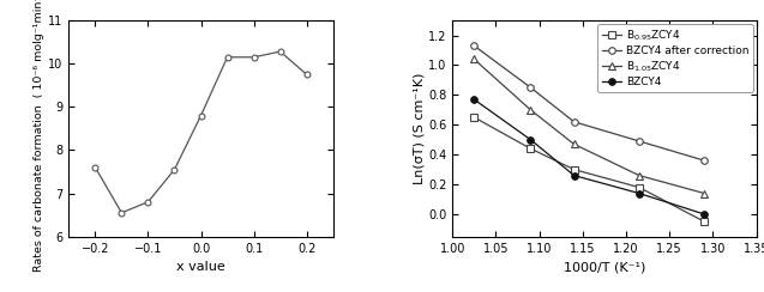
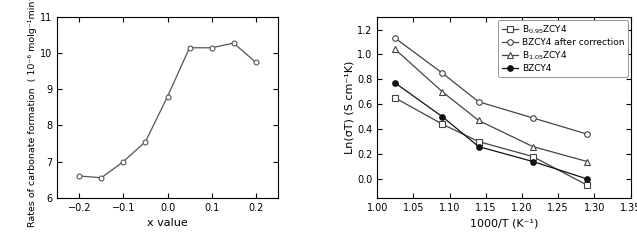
−0.2: 7.60 -> 6.60
−0.1: 6.80 -> 7.00
